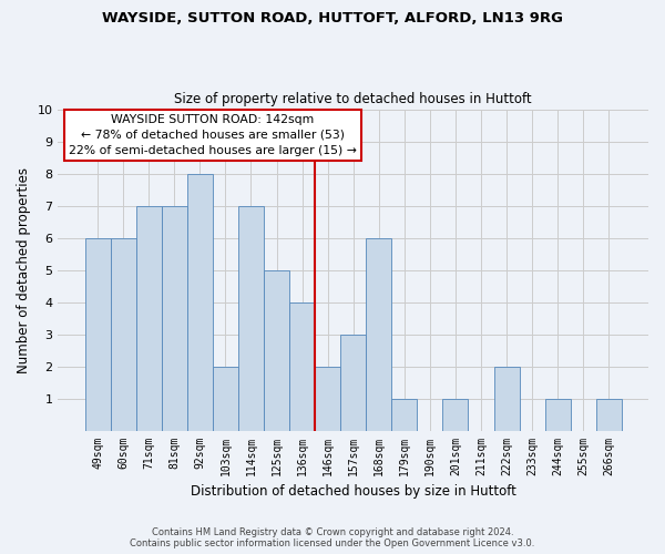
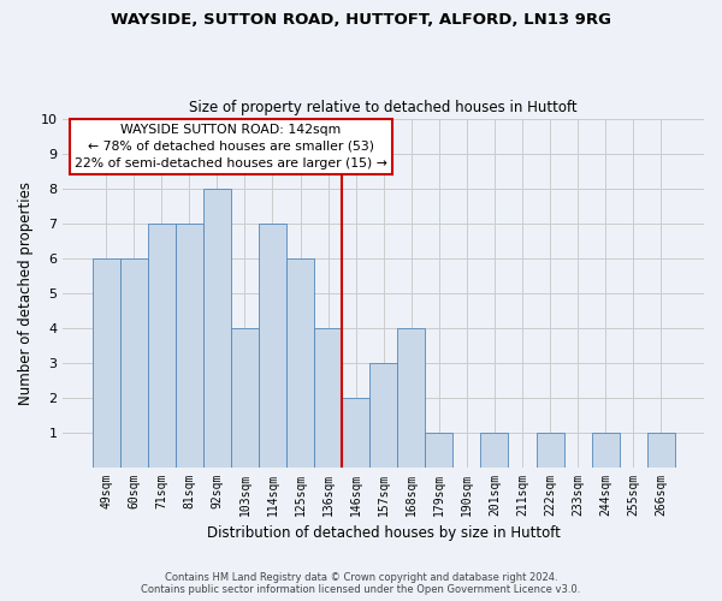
103sqm: 2 -> 4
125sqm: 5 -> 6
168sqm: 6 -> 4
222sqm: 2 -> 1
